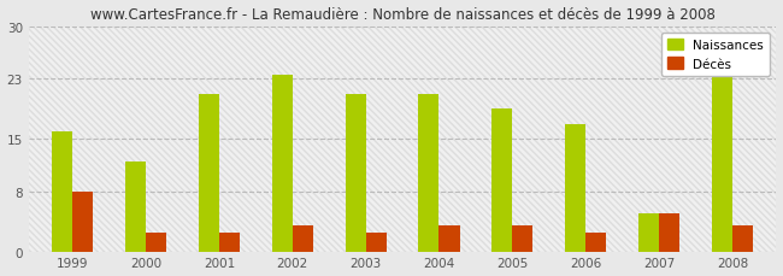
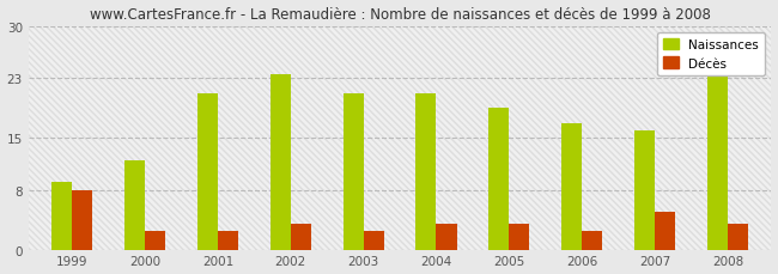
Naissances/1999: 16.0 -> 9.0
Naissances/2007: 5.0 -> 16.0
